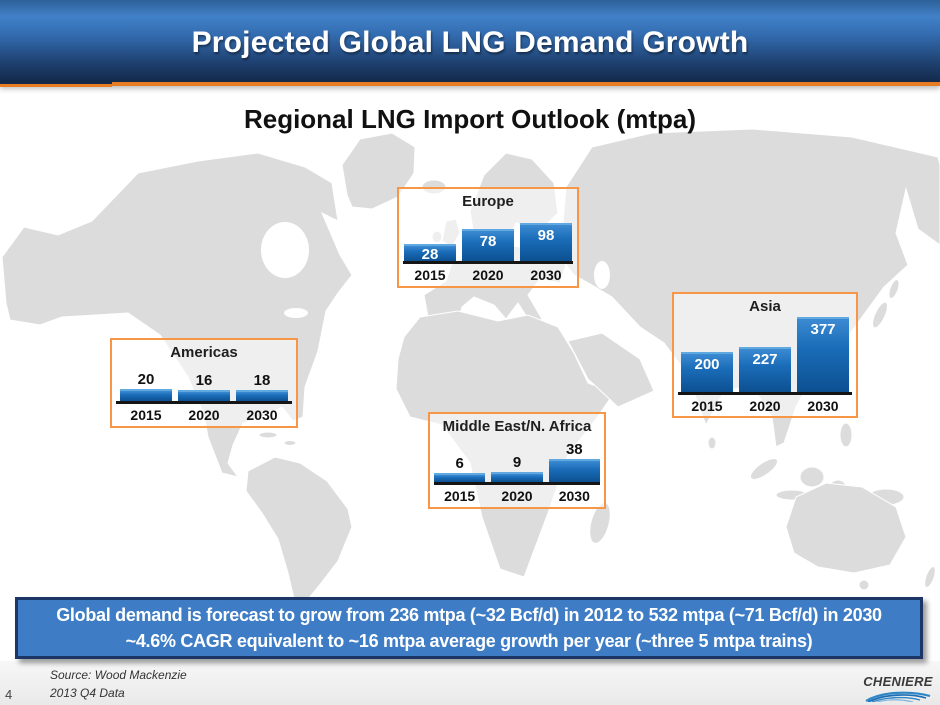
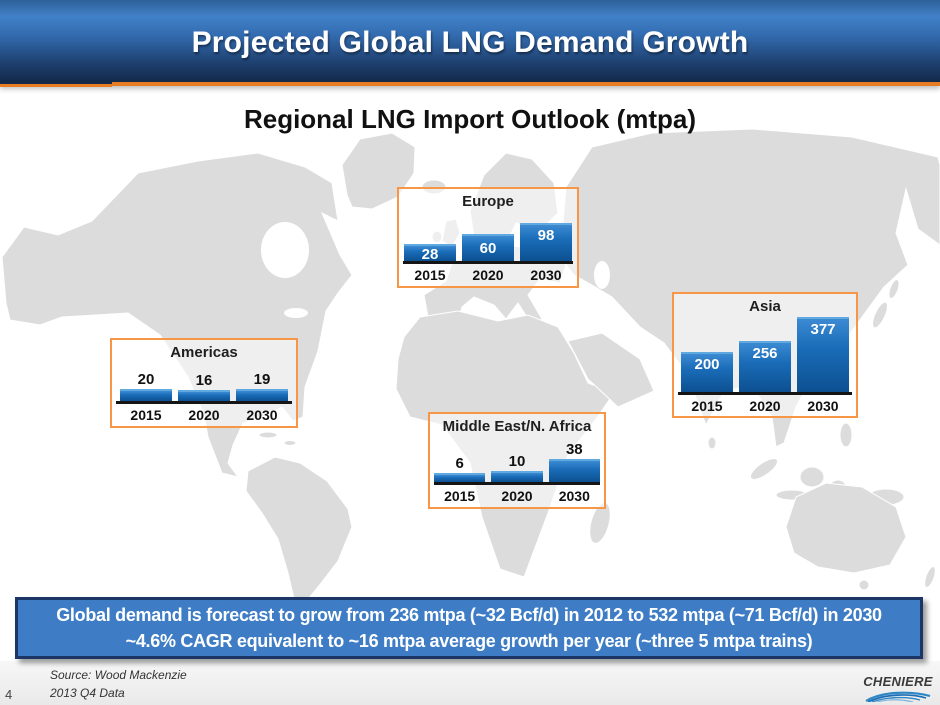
Europe/2020: 78 -> 60
Americas/2030: 18 -> 19
Middle East/N. Africa/2020: 9 -> 10
Asia/2020: 227 -> 256
